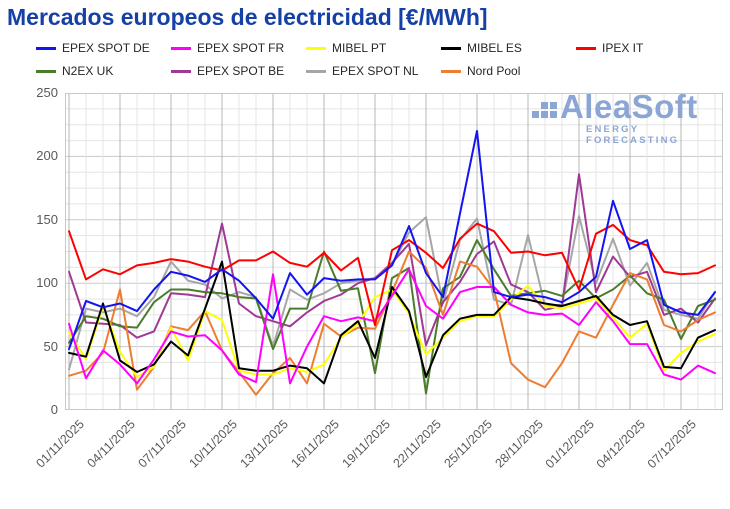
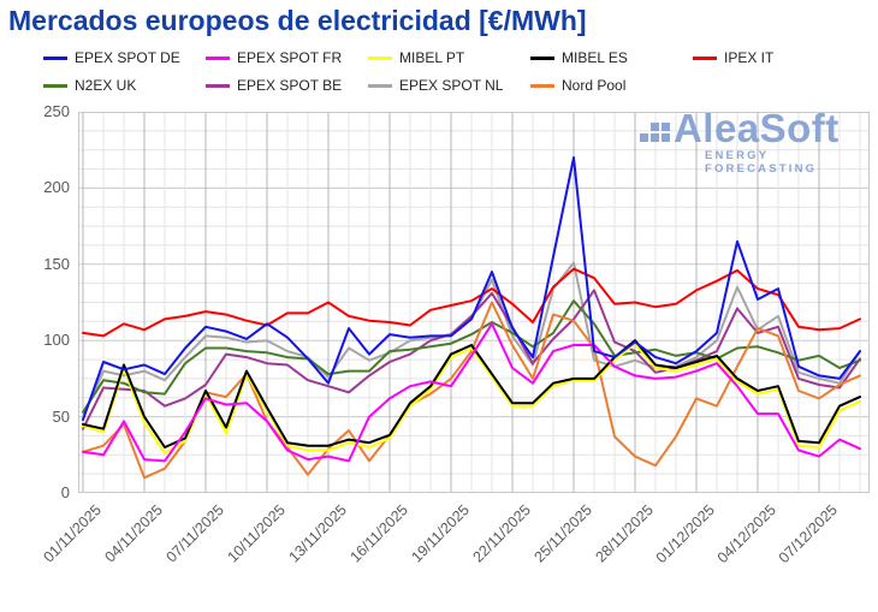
EPEX SPOT FR/01/11/2025: 68 -> 27
MIBEL PT/01/11/2025: 61 -> 44
IPEX IT/01/11/2025: 141 -> 105
EPEX SPOT BE/01/11/2025: 109 -> 42
EPEX SPOT NL/01/11/2025: 32 -> 50
EPEX SPOT FR/04/11/2025: 36 -> 22
MIBEL ES/04/11/2025: 39 -> 50
Nord Pool/04/11/2025: 95 -> 10
MIBEL ES/07/11/2025: 54 -> 67
EPEX SPOT BE/07/11/2025: 92 -> 71
EPEX SPOT NL/07/11/2025: 117 -> 103
MIBEL PT/10/11/2025: 71 -> 54
MIBEL ES/10/11/2025: 117 -> 56
EPEX SPOT BE/10/11/2025: 147 -> 85
EPEX SPOT NL/10/11/2025: 88 -> 100
EPEX SPOT FR/13/11/2025: 107 -> 24
N2EX UK/13/11/2025: 48 -> 78
EPEX SPOT NL/13/11/2025: 50 -> 76
EPEX SPOT FR/16/11/2025: 74 -> 62
MIBEL ES/16/11/2025: 21 -> 38
IPEX IT/16/11/2025: 124 -> 112
N2EX UK/16/11/2025: 125 -> 93
Nord Pool/16/11/2025: 68 -> 38
MIBEL ES/19/11/2025: 41 -> 91
IPEX IT/19/11/2025: 67 -> 123
N2EX UK/19/11/2025: 29 -> 98
Nord Pool/19/11/2025: 64 -> 75
MIBEL PT/22/11/2025: 44 -> 57
MIBEL ES/22/11/2025: 26 -> 59
N2EX UK/22/11/2025: 13 -> 105
EPEX SPOT BE/22/11/2025: 51 -> 109
EPEX SPOT NL/22/11/2025: 152 -> 103
Nord Pool/22/11/2025: 112 -> 97
N2EX UK/25/11/2025: 134 -> 126
EPEX SPOT BE/25/11/2025: 123 -> 114
EPEX SPOT DE/28/11/2025: 91 -> 99
MIBEL ES/28/11/2025: 87 -> 100
EPEX SPOT NL/28/11/2025: 138 -> 87
EPEX SPOT FR/01/12/2025: 67 -> 80
IPEX IT/01/12/2025: 95 -> 133
N2EX UK/01/12/2025: 102 -> 92
EPEX SPOT BE/01/12/2025: 186 -> 87
EPEX SPOT NL/01/12/2025: 153 -> 89
MIBEL PT/04/12/2025: 57 -> 65
N2EX UK/04/12/2025: 106 -> 96
EPEX SPOT NL/04/12/2025: 98 -> 107
MIBEL PT/07/12/2025: 45 -> 30
N2EX UK/07/12/2025: 56 -> 90
EPEX SPOT BE/07/12/2025: 80 -> 71
